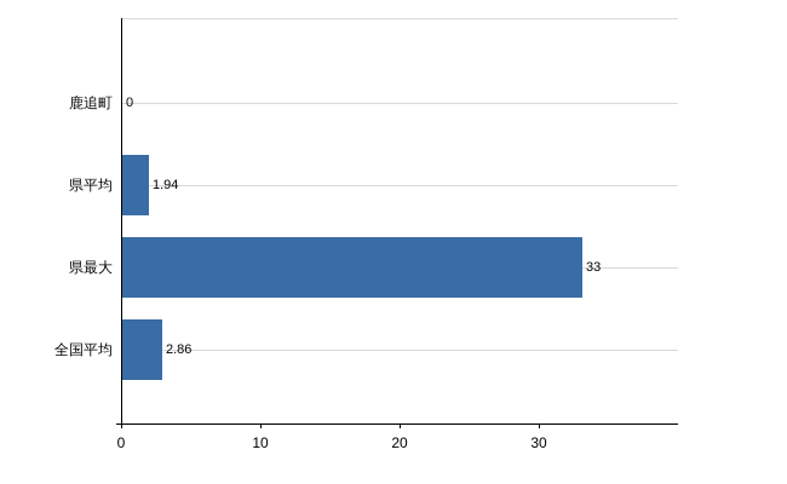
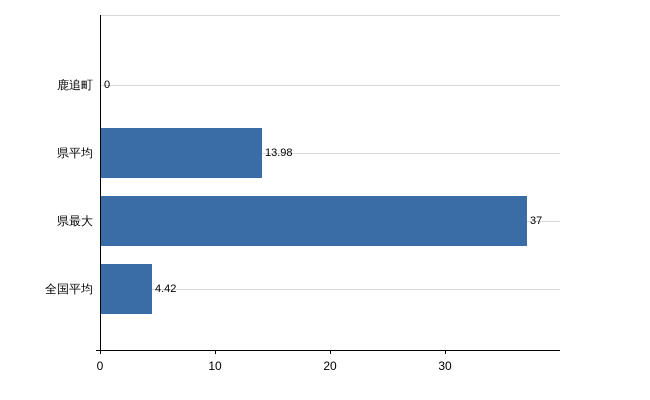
県平均: 1.94 -> 13.98
県最大: 33 -> 37
全国平均: 2.86 -> 4.42
